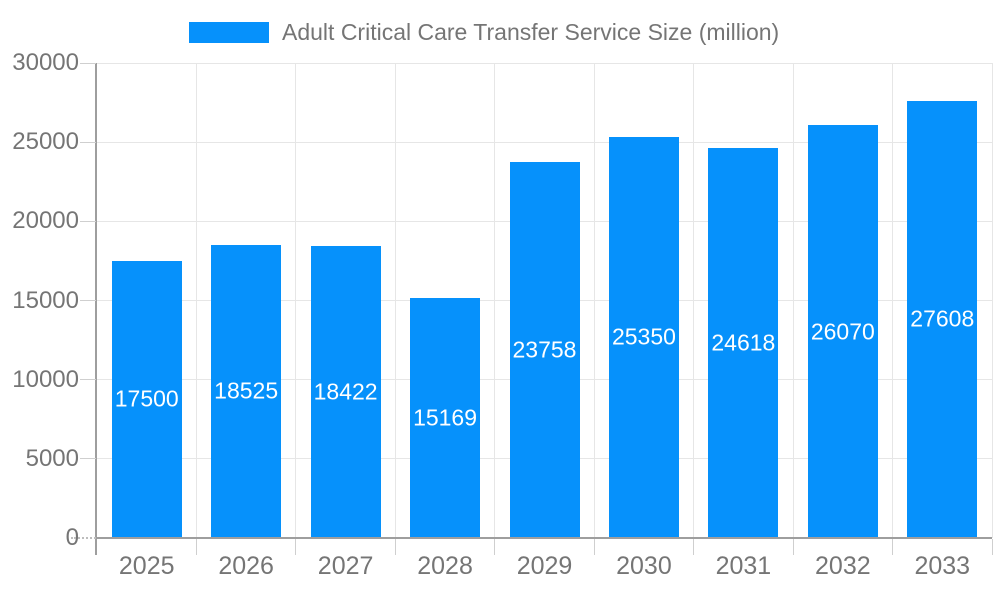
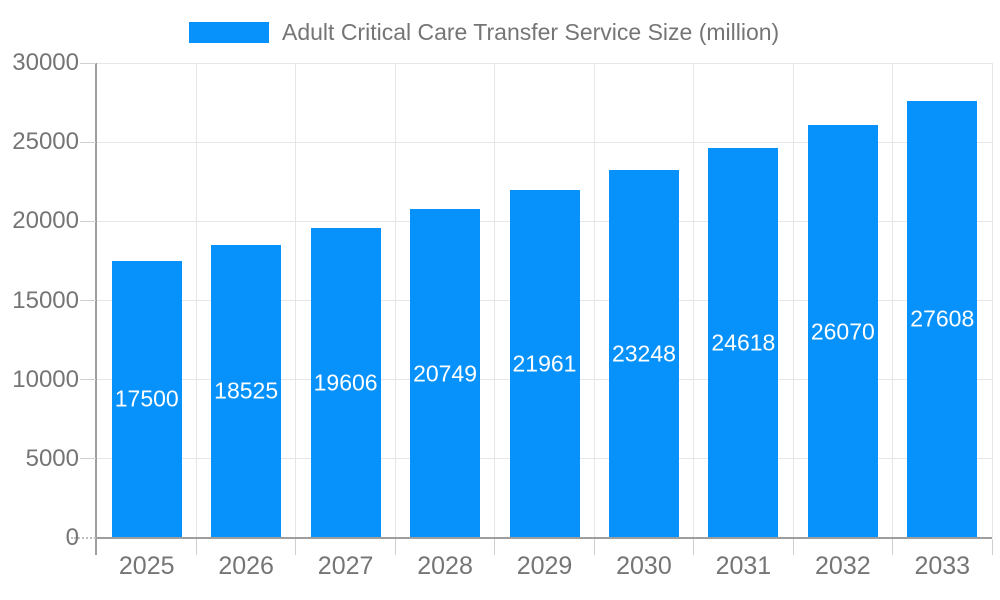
2027: 18422 -> 19606
2028: 15169 -> 20749
2029: 23758 -> 21961
2030: 25350 -> 23248
